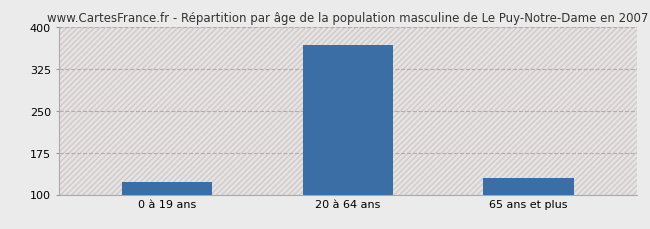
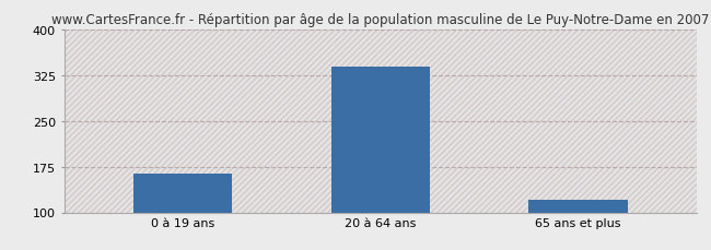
0 à 19 ans: 122 -> 163
20 à 64 ans: 368 -> 338
65 ans et plus: 130 -> 120
